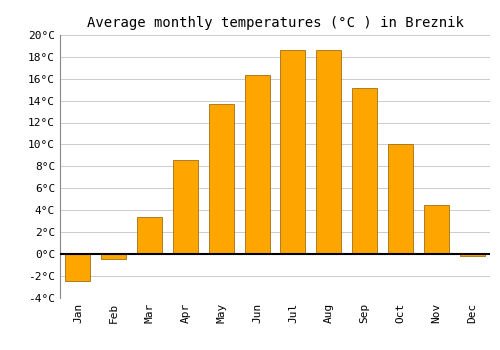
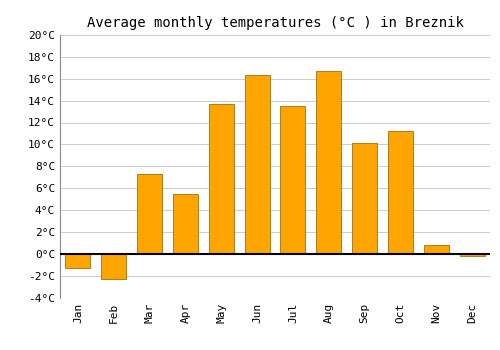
Jan: -2.5°C -> -1.3°C
Feb: -0.5°C -> -2.3°C
Mar: 3.4°C -> 7.3°C
Apr: 8.6°C -> 5.5°C
Jul: 18.6°C -> 13.5°C
Aug: 18.6°C -> 16.7°C
Sep: 15.2°C -> 10.1°C
Oct: 10.0°C -> 11.2°C
Nov: 4.5°C -> 0.8°C
